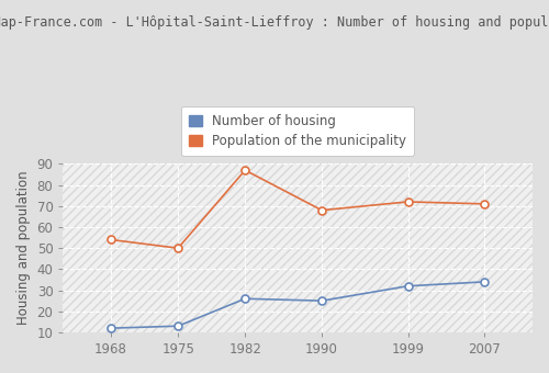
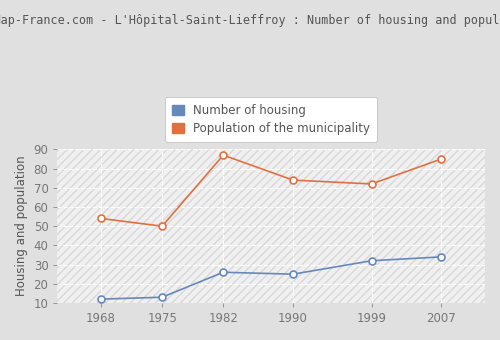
Population of the municipality/1990: 68 -> 74
Population of the municipality/2007: 71 -> 85
